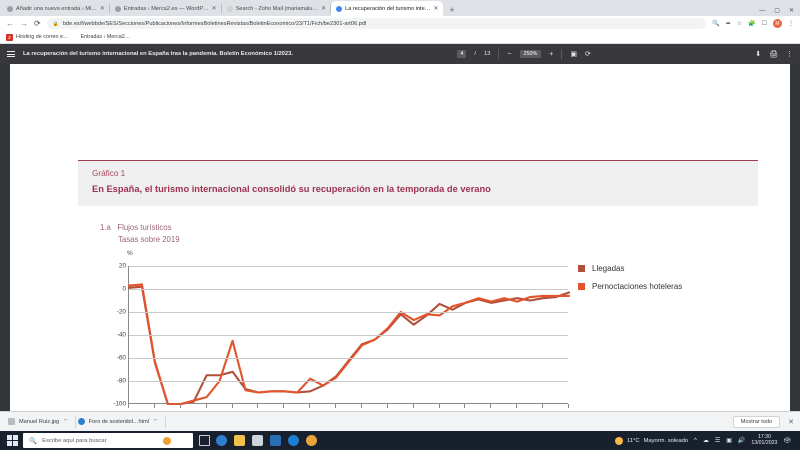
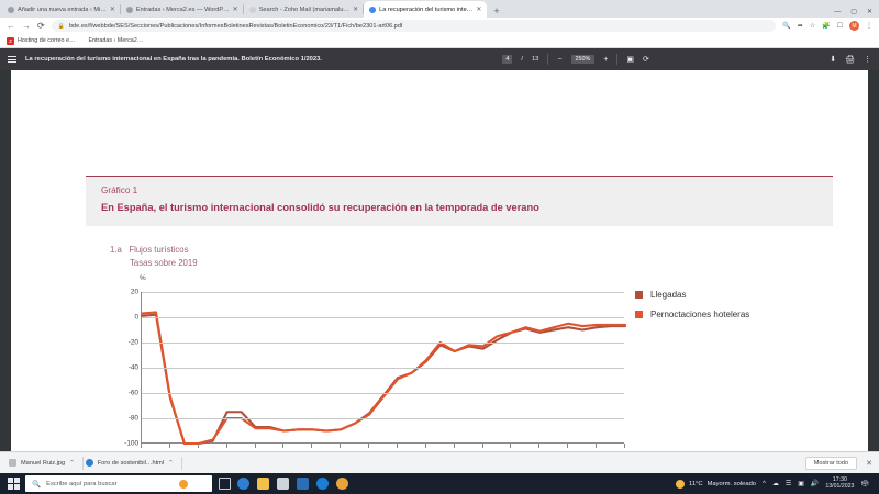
Pernoctaciones hoteleras/jul-20: -94 -> -80
Llegadas/sep-20: -72 -> -87
Pernoctaciones hoteleras/sep-20: -45 -> -88
Pernoctaciones hoteleras/mar-21: -78 -> -89
Llegadas/nov-21: -31 -> -27
Llegadas/ene-22: -13 -> -25
Pernoctaciones hoteleras/jul-22: -11 -> -5
Llegadas/nov-22: -3 -> -7
